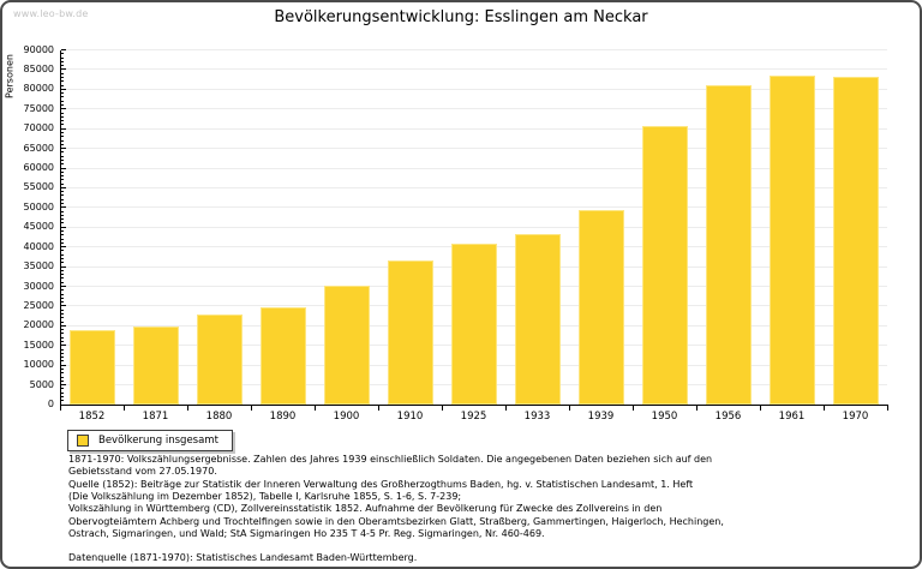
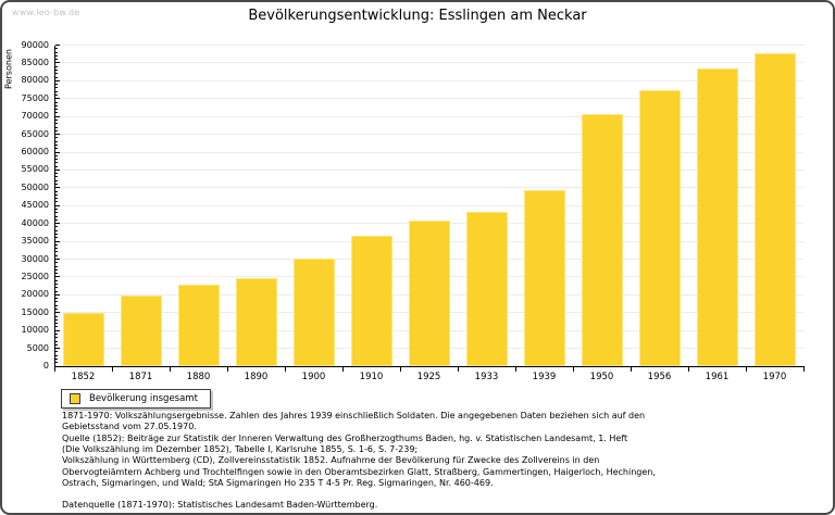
1852: 19000 -> 15000
1956: 81000 -> 77000
1970: 83000 -> 88000
